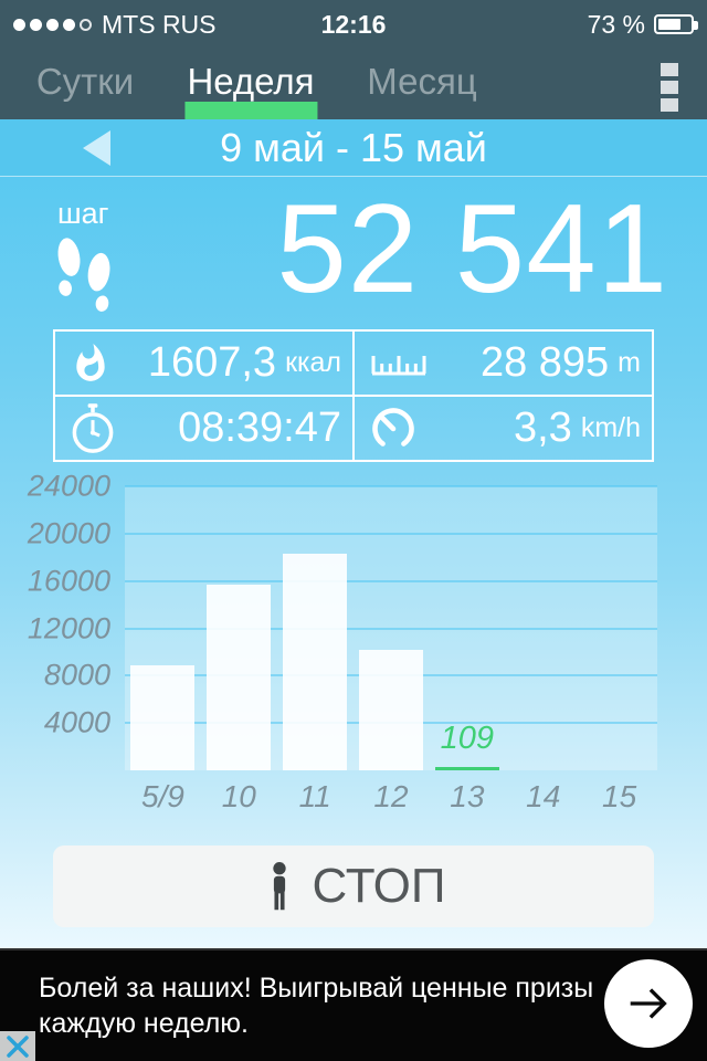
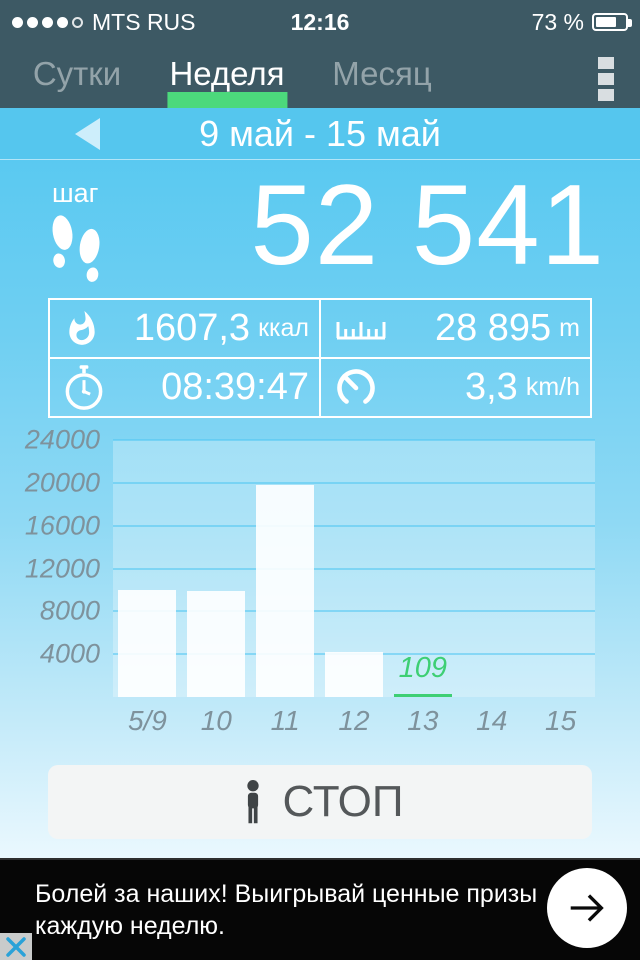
5/9: 8900 -> 10000
10: 15700 -> 9900
11: 18300 -> 19800
12: 10200 -> 4200
